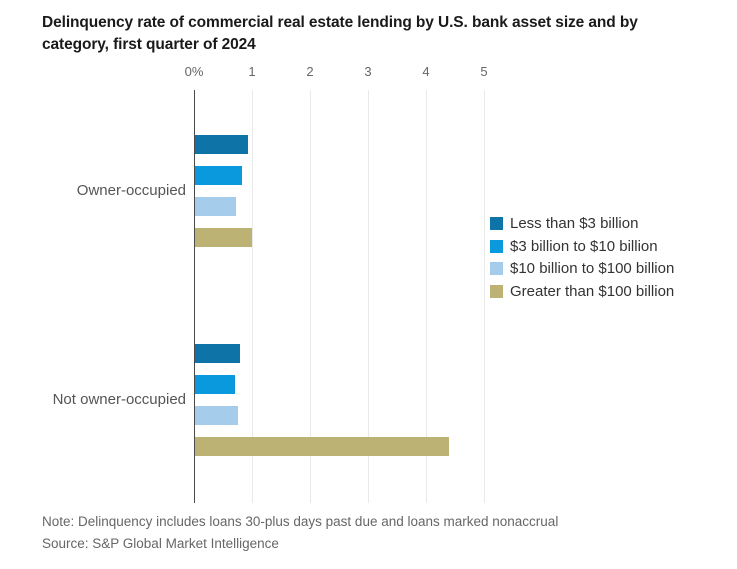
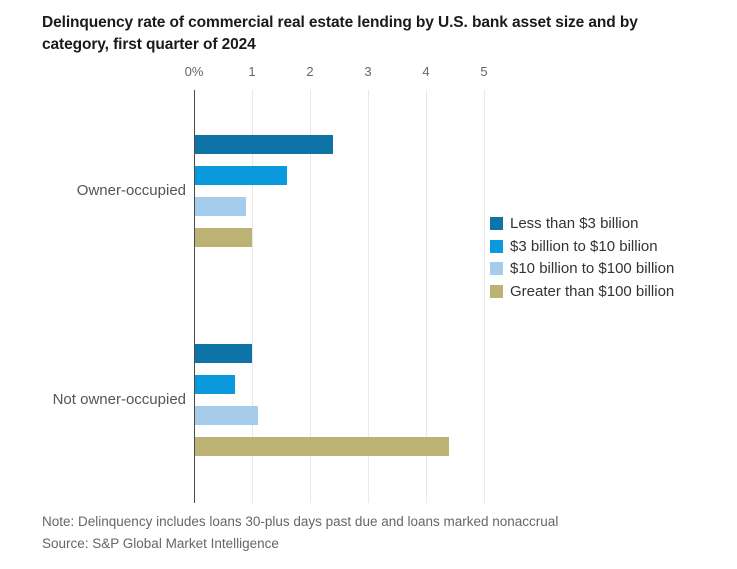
Less than $3 billion/Owner-occupied: 0.9 -> 2.4
$3 billion to $10 billion/Owner-occupied: 0.8 -> 1.6
$10 billion to $100 billion/Owner-occupied: 0.7 -> 0.9
Less than $3 billion/Not owner-occupied: 0.8 -> 1.0
$10 billion to $100 billion/Not owner-occupied: 0.8 -> 1.1
